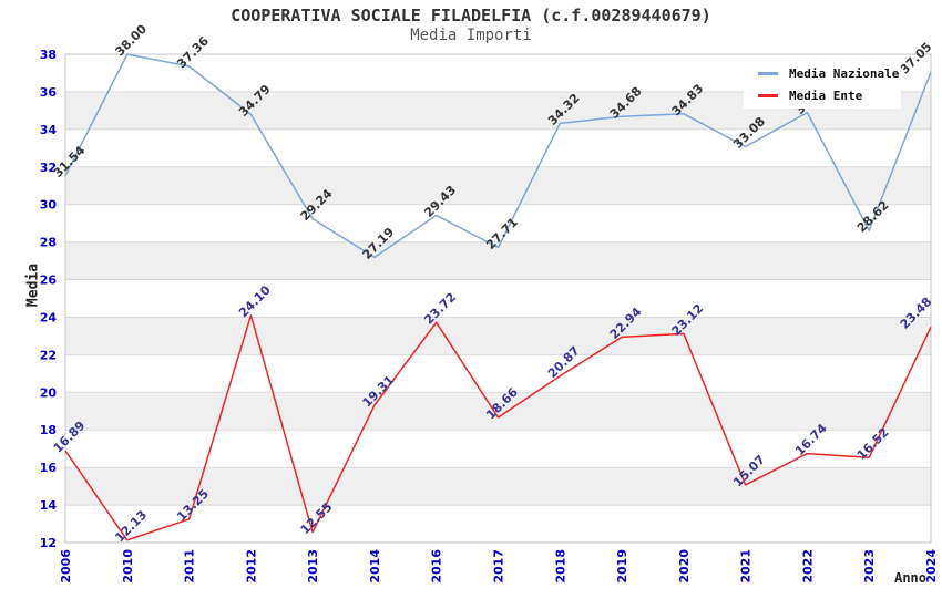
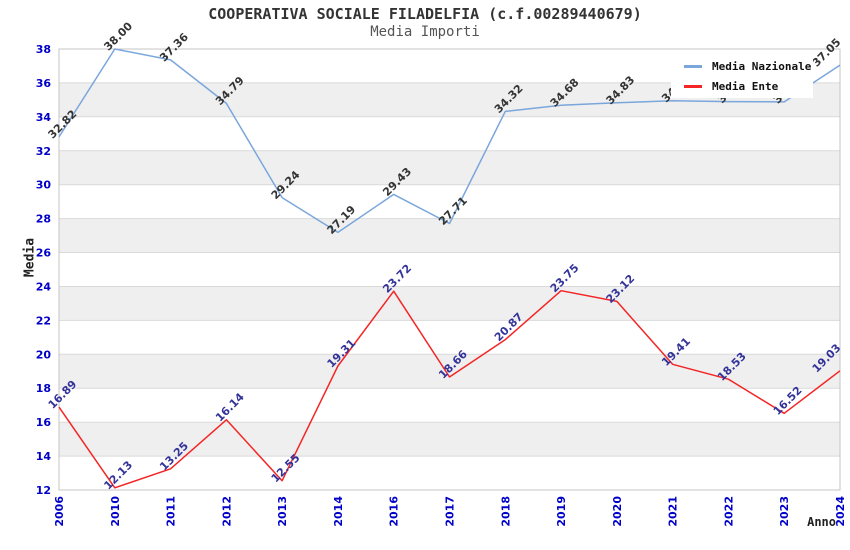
Media Nazionale/2006: 31.54 -> 32.82
Media Ente/2012: 24.10 -> 16.14
Media Ente/2019: 22.94 -> 23.75
Media Nazionale/2021: 33.08 -> 34.95
Media Ente/2021: 15.07 -> 19.41
Media Ente/2022: 16.74 -> 18.53
Media Nazionale/2023: 28.62 -> 34.88
Media Ente/2024: 23.48 -> 19.03
